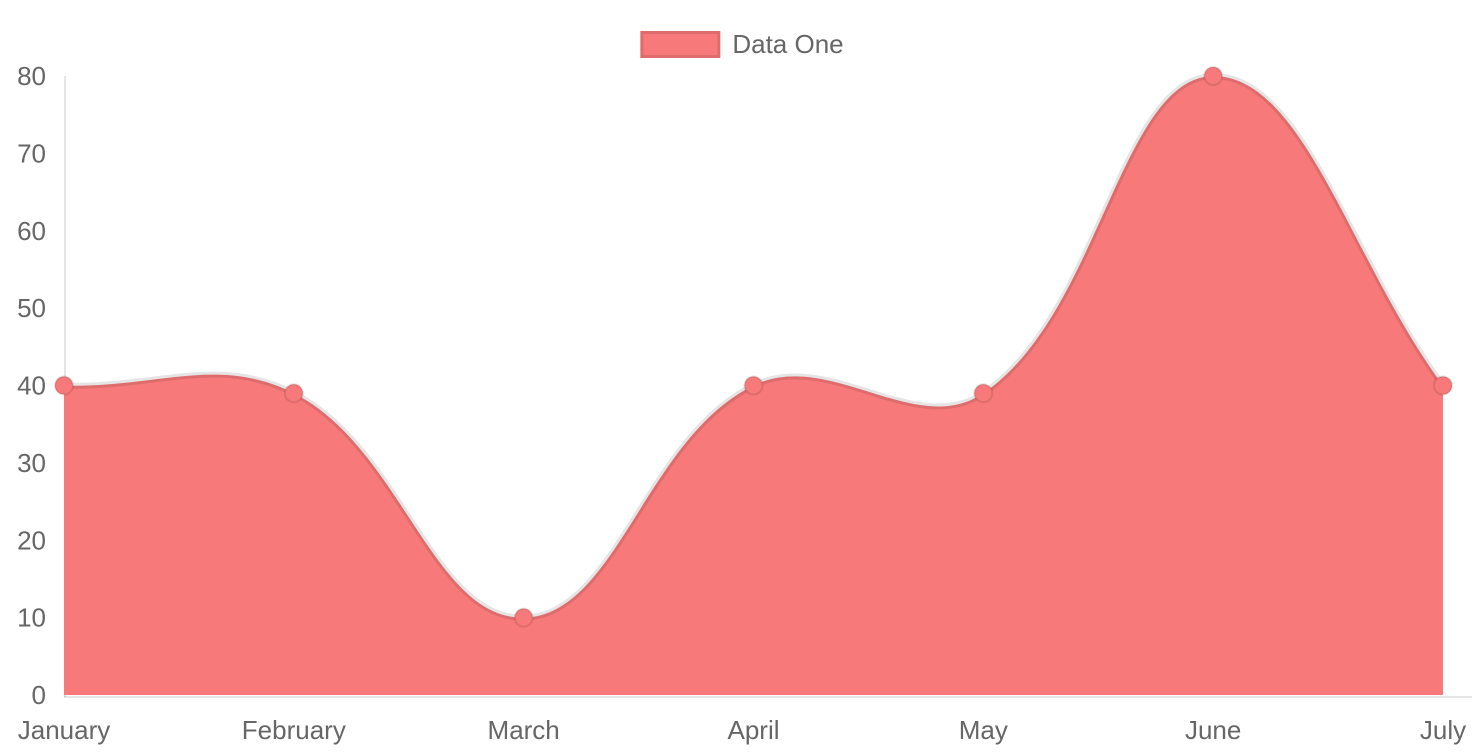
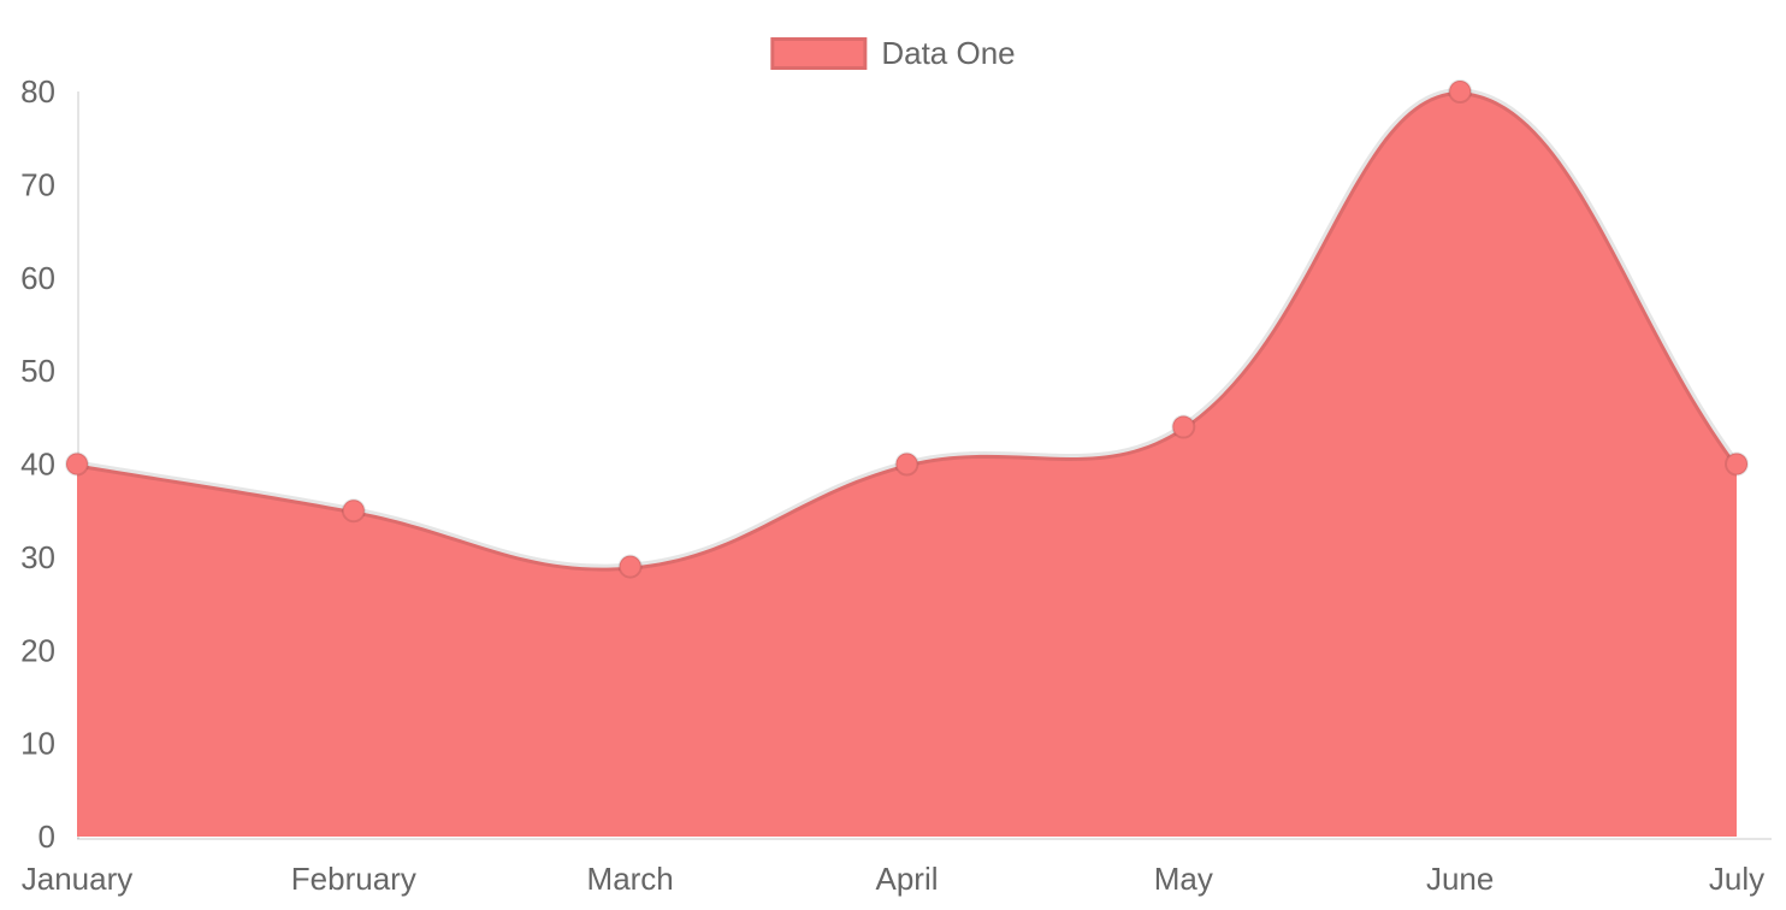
February: 39 -> 35
March: 10 -> 29
May: 39 -> 44
